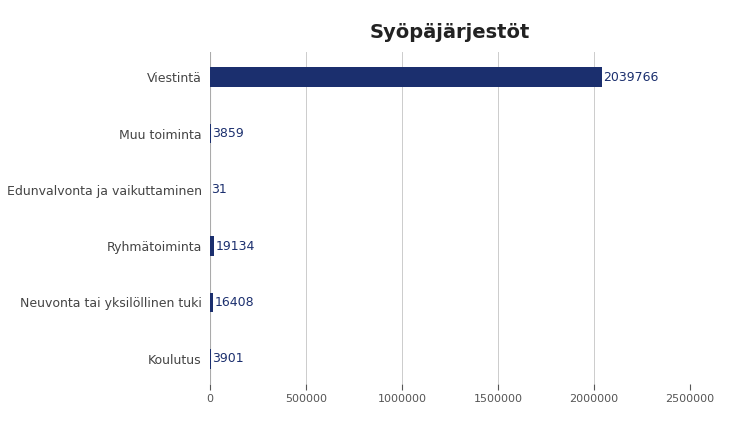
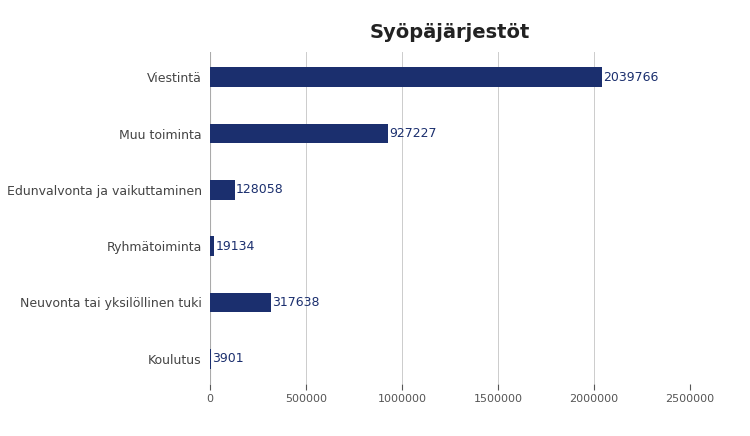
Muu toiminta: 3859 -> 927227
Edunvalvonta ja vaikuttaminen: 31 -> 128058
Neuvonta tai yksilöllinen tuki: 16408 -> 317638
